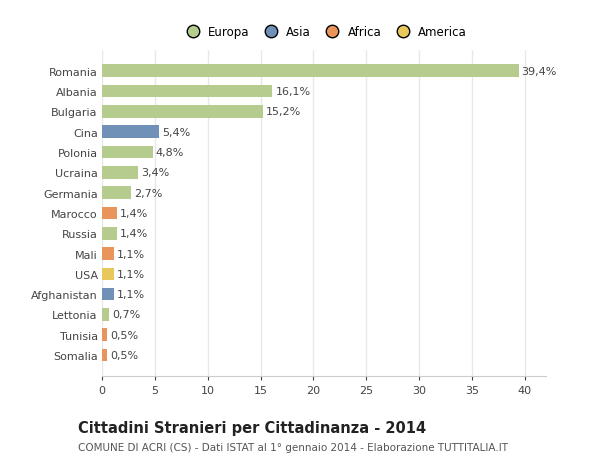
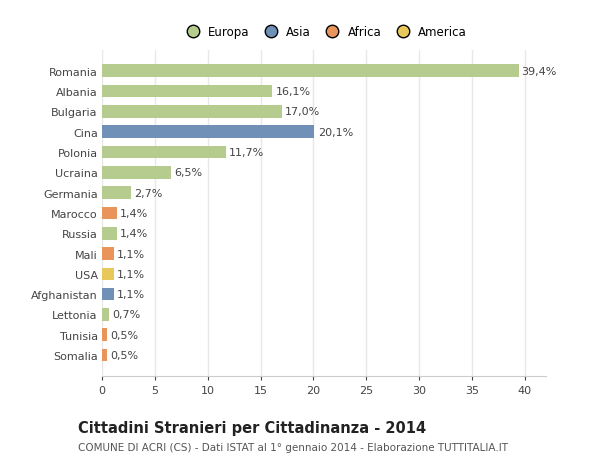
Bulgaria: 15,2% -> 17,0%
Cina: 5,4% -> 20,1%
Polonia: 4,8% -> 11,7%
Ucraina: 3,4% -> 6,5%
